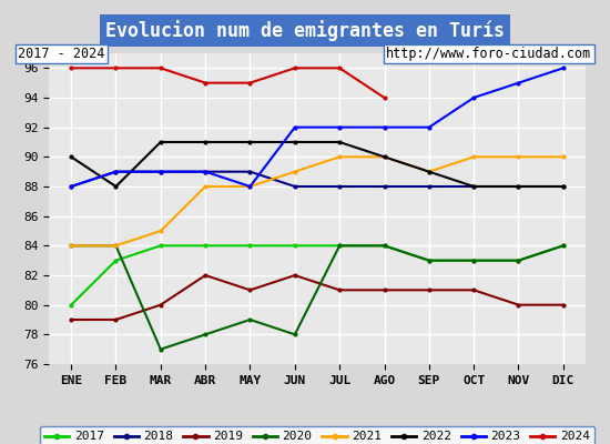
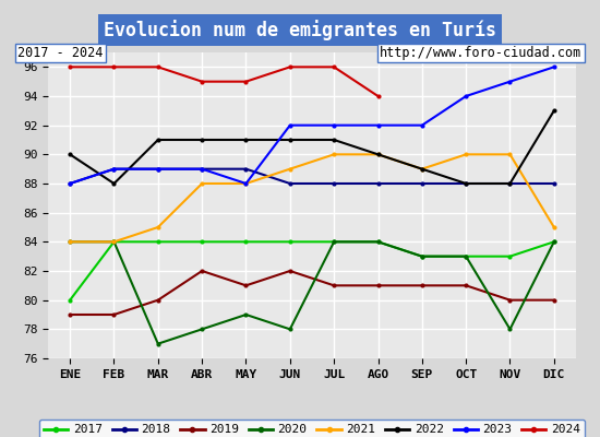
2017/FEB: 83 -> 84
2020/NOV: 83 -> 78
2021/DIC: 90 -> 85
2022/DIC: 88 -> 93
